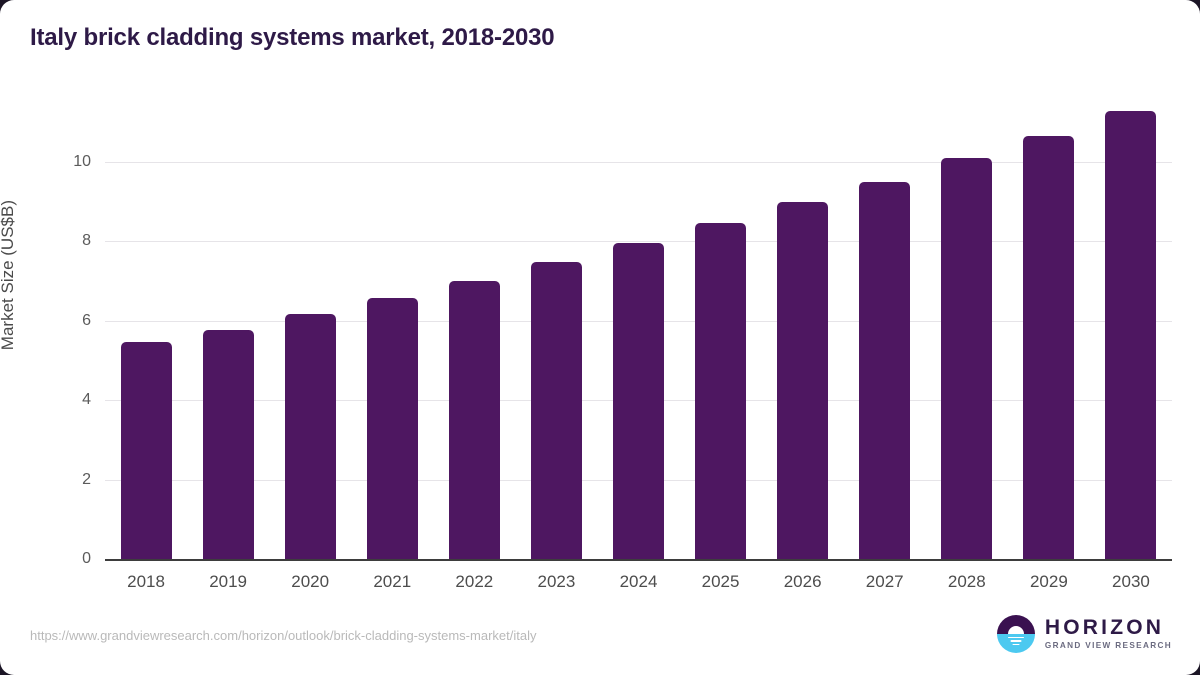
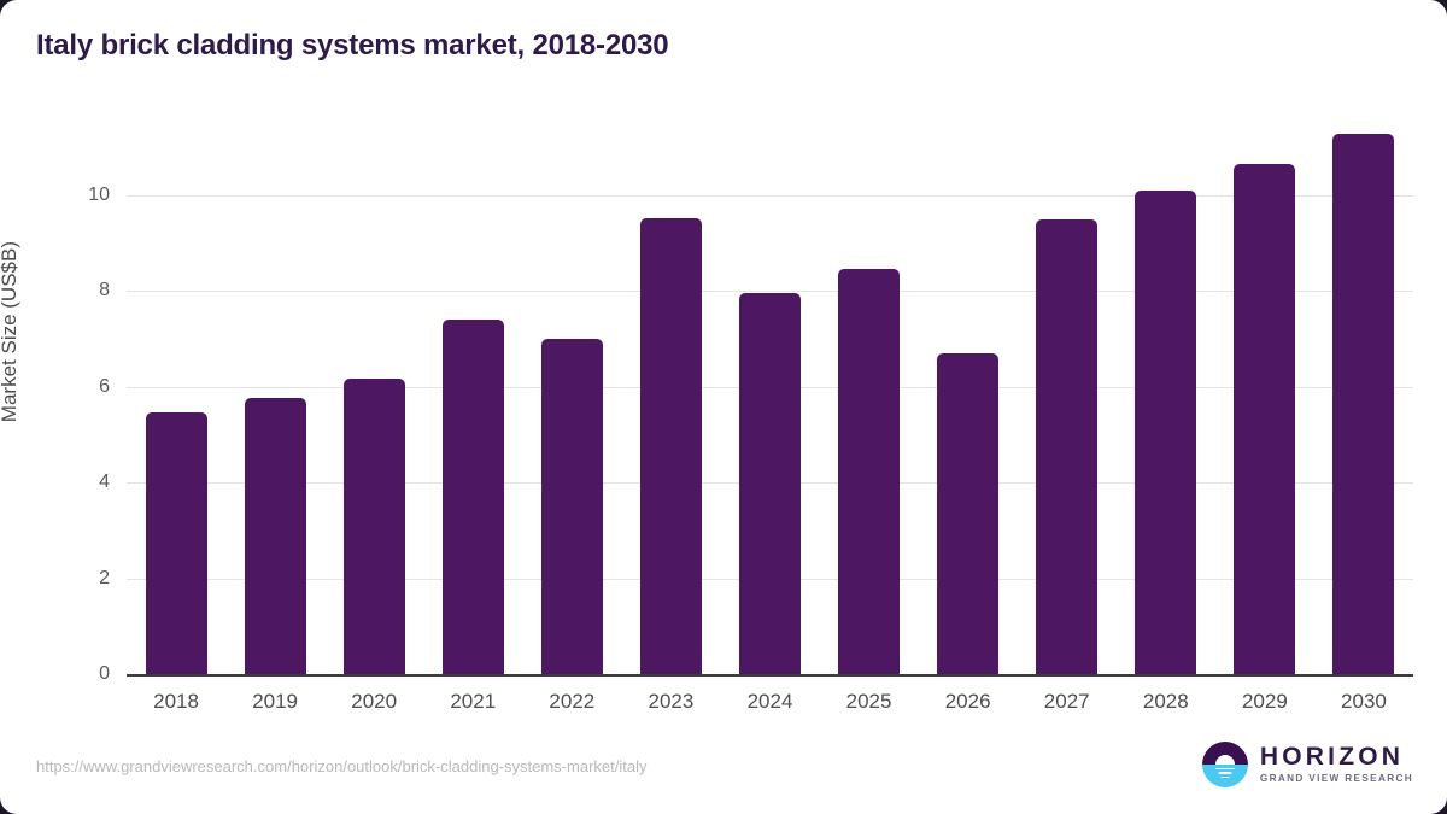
2021: 6.6 -> 7.4
2023: 7.5 -> 9.5
2026: 9.0 -> 6.7
